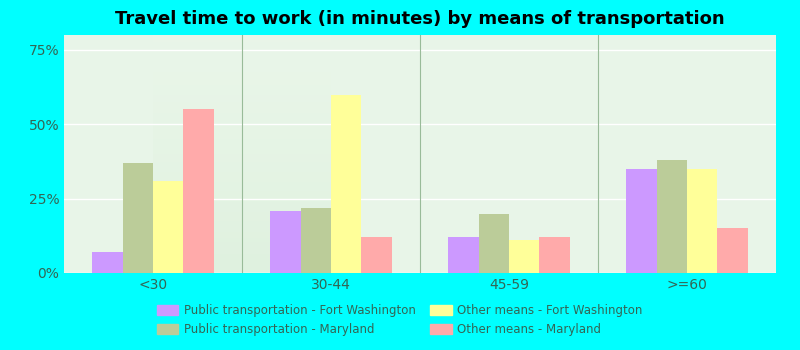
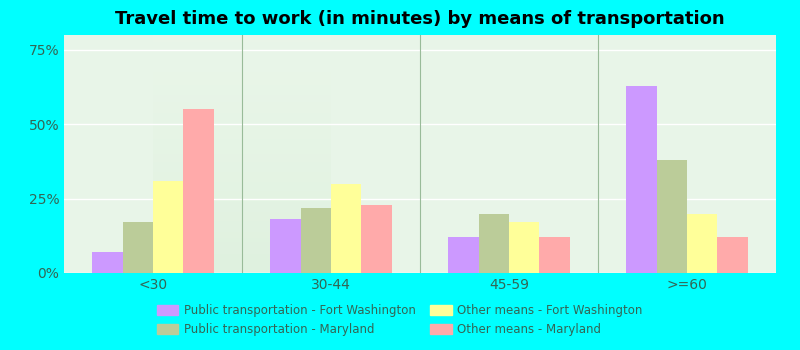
Public transportation - Maryland/<30: 37% -> 17%
Public transportation - Fort Washington/30-44: 21% -> 18%
Other means - Fort Washington/30-44: 60% -> 30%
Other means - Maryland/30-44: 12% -> 23%
Other means - Fort Washington/45-59: 11% -> 17%
Public transportation - Fort Washington/>=60: 35% -> 63%
Other means - Fort Washington/>=60: 35% -> 20%
Other means - Maryland/>=60: 15% -> 12%
